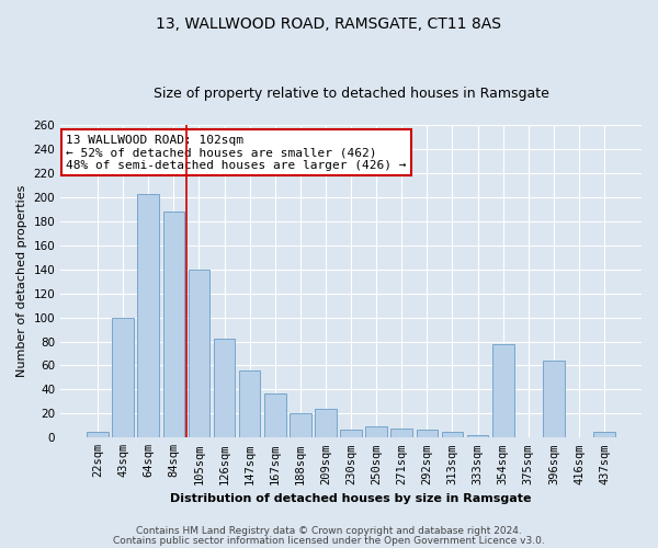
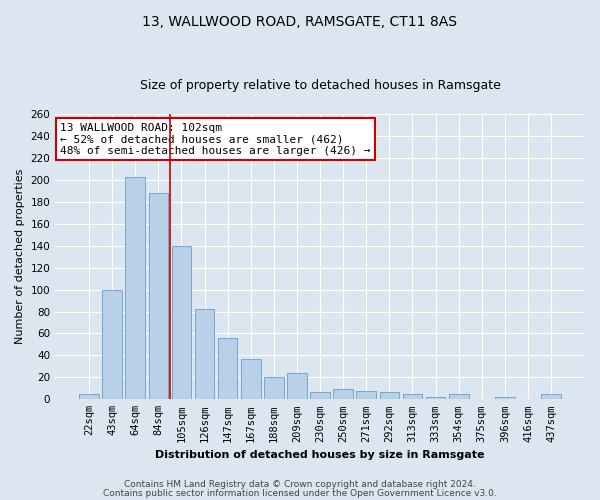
354sqm: 78 -> 5
396sqm: 64 -> 2
